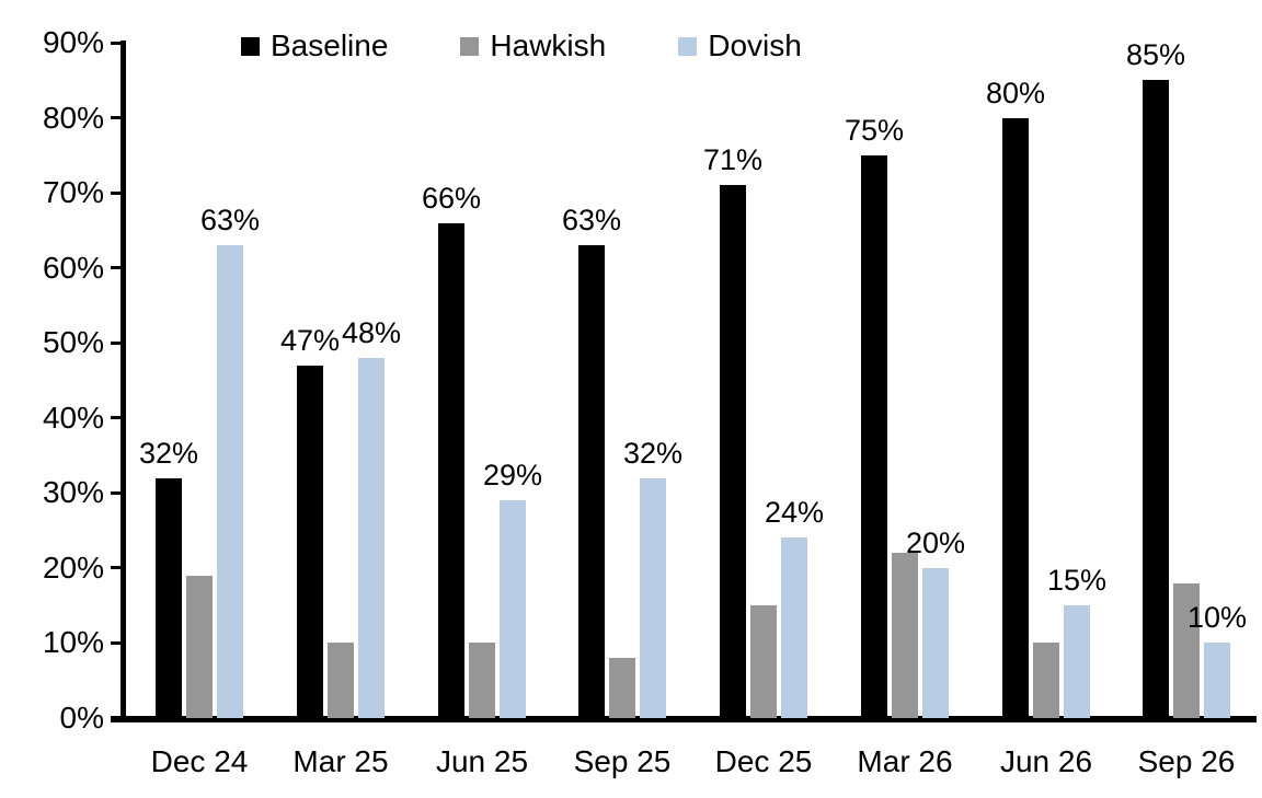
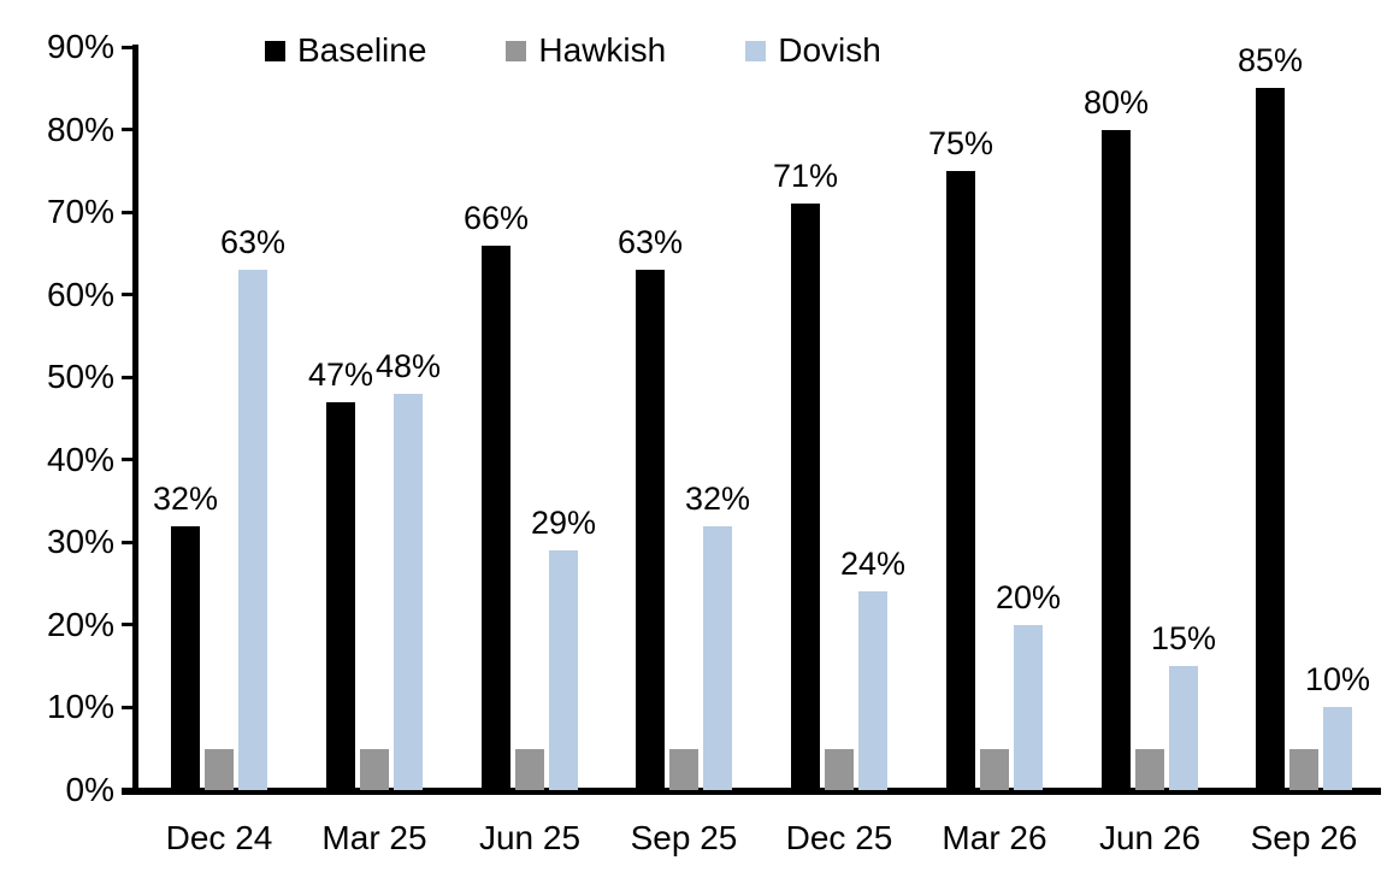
Hawkish/Dec 24: 19% -> 5%
Hawkish/Mar 25: 10% -> 5%
Hawkish/Jun 25: 10% -> 5%
Hawkish/Sep 25: 8% -> 5%
Hawkish/Dec 25: 15% -> 5%
Hawkish/Mar 26: 22% -> 5%
Hawkish/Jun 26: 10% -> 5%
Hawkish/Sep 26: 18% -> 5%
